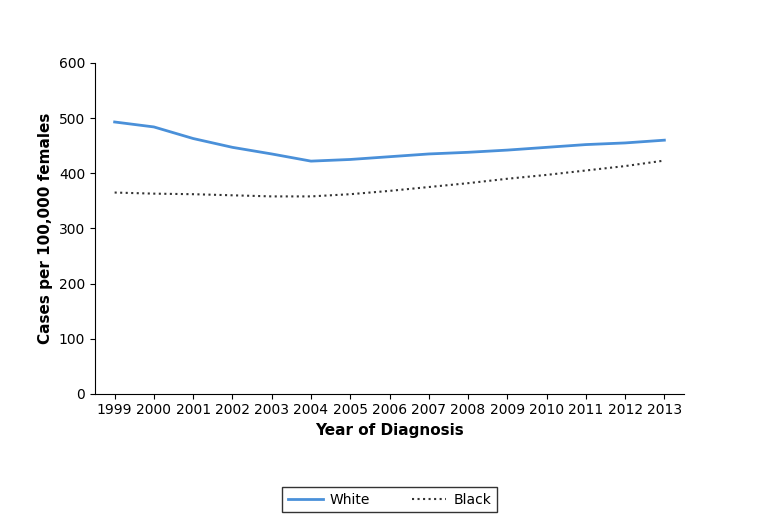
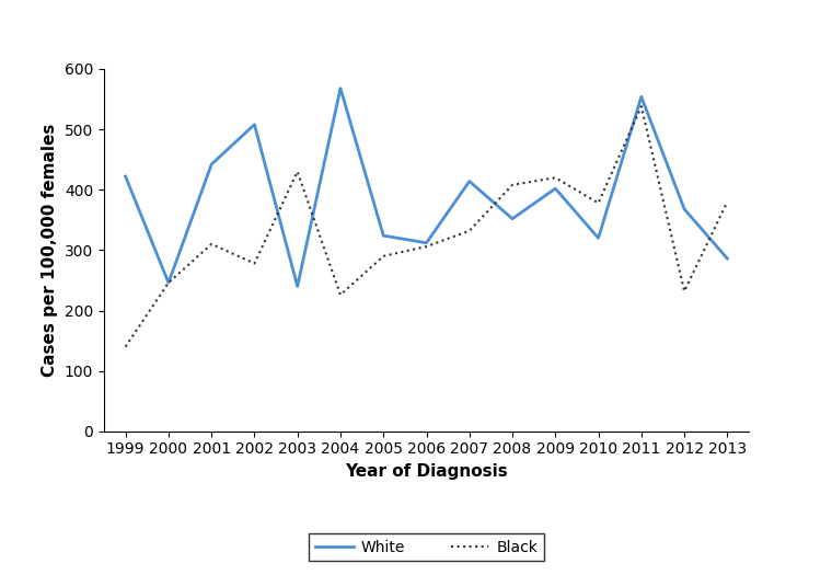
White/1999: 493 -> 422
Black/1999: 365 -> 140
White/2000: 484 -> 246
Black/2000: 363 -> 246
White/2001: 463 -> 442
Black/2001: 362 -> 310
White/2002: 447 -> 508
Black/2002: 360 -> 278
White/2003: 435 -> 240
Black/2003: 358 -> 430
White/2004: 422 -> 568
Black/2004: 358 -> 226
White/2005: 425 -> 324
Black/2005: 362 -> 290
White/2006: 430 -> 312
Black/2006: 368 -> 306
White/2007: 435 -> 414
Black/2007: 375 -> 332
White/2008: 438 -> 352
Black/2008: 382 -> 408
White/2009: 442 -> 402
Black/2009: 390 -> 420
White/2010: 447 -> 320
Black/2010: 397 -> 378
White/2011: 452 -> 554
Black/2011: 405 -> 538
White/2012: 455 -> 368
Black/2012: 413 -> 232
White/2013: 460 -> 286
Black/2013: 423 -> 380
